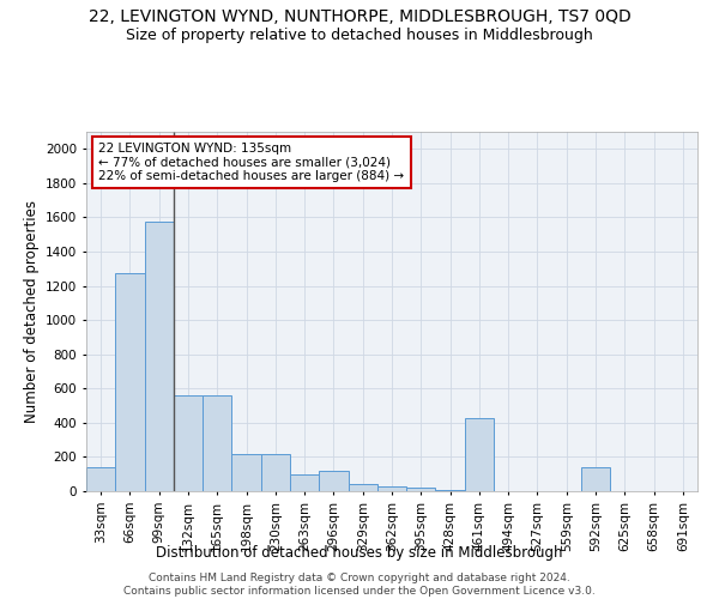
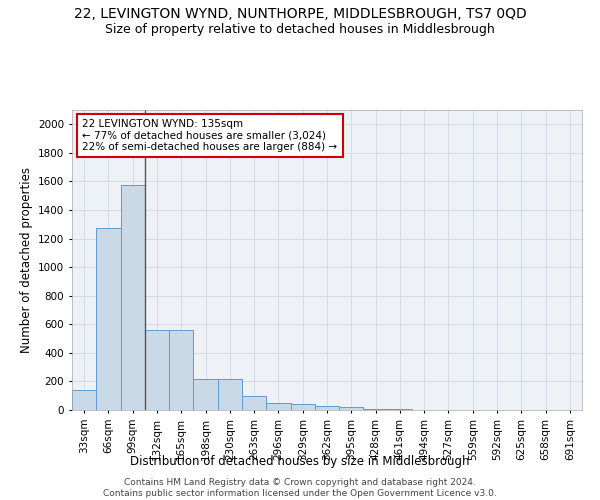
296sqm: 120 -> 50
461sqm: 430 -> 0
592sqm: 140 -> 0
